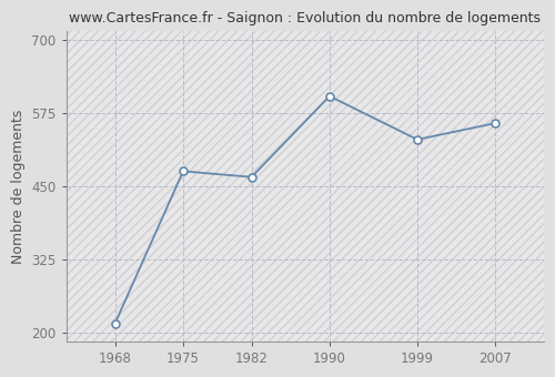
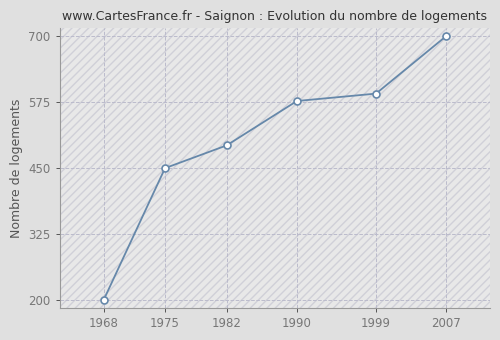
1968: 216 -> 200
1975: 476 -> 450
1982: 466 -> 493
1990: 604 -> 577
1999: 530 -> 591
2007: 558 -> 700
